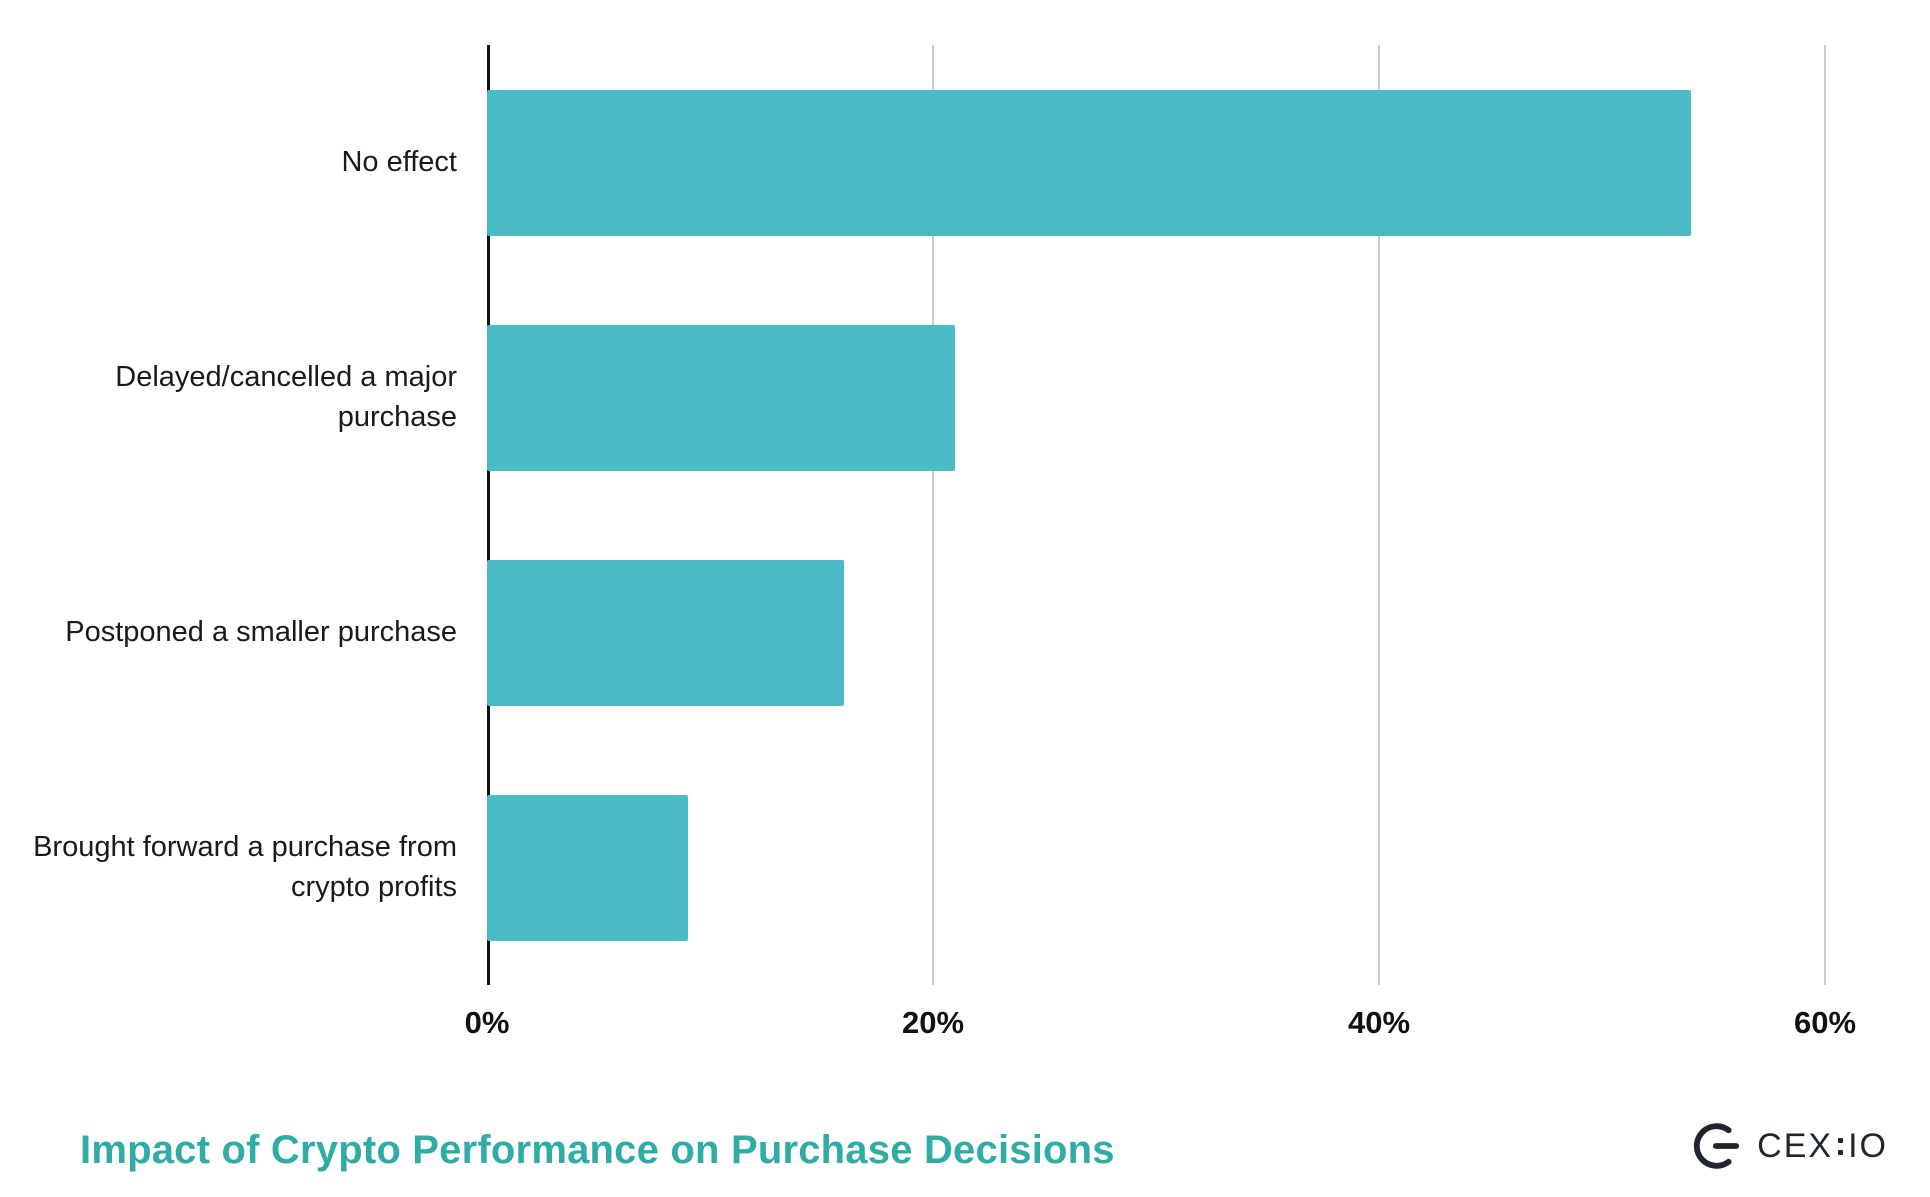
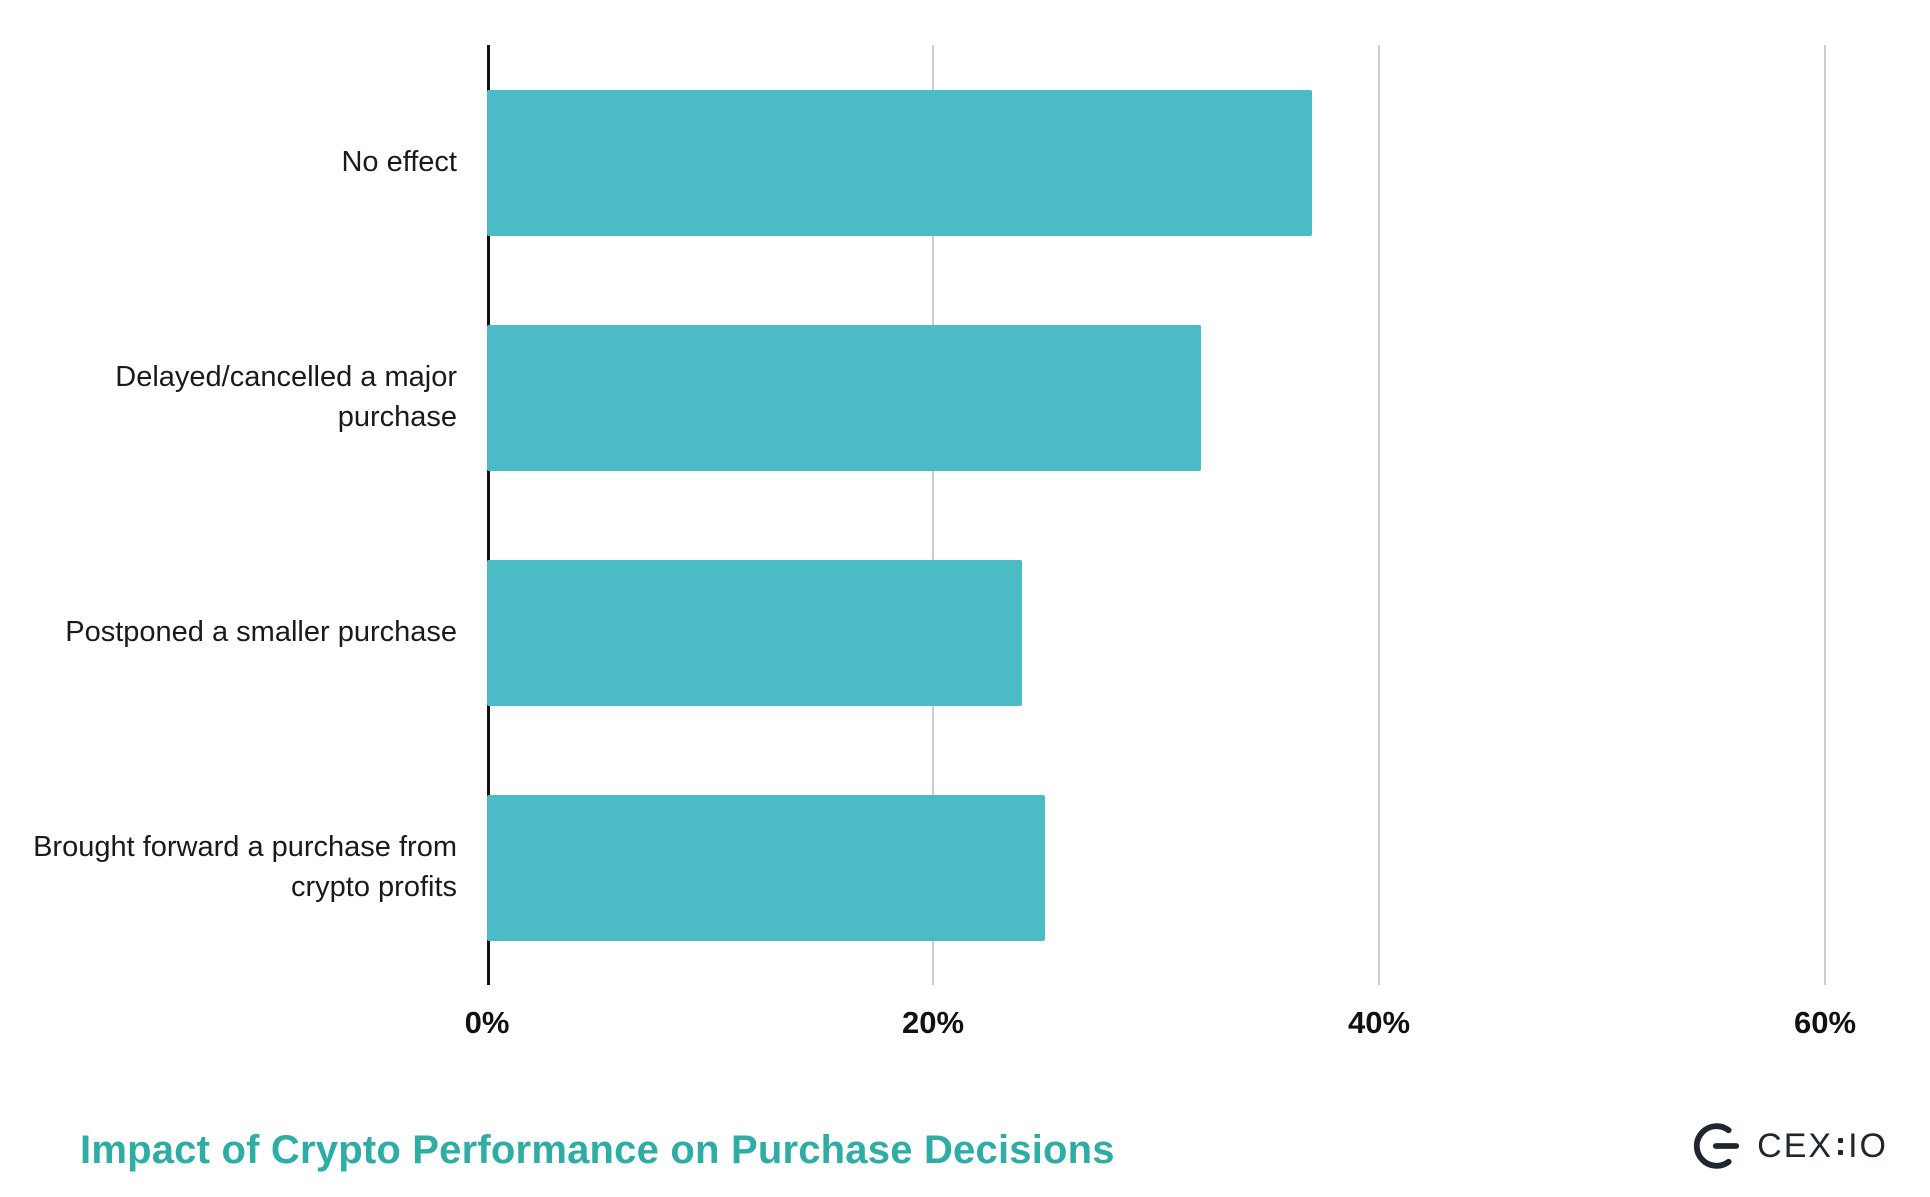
No effect: 54% -> 37%
Delayed/cancelled a major purchase: 21% -> 32%
Postponed a smaller purchase: 16% -> 24%
Brought forward a purchase from crypto profits: 9% -> 25%
